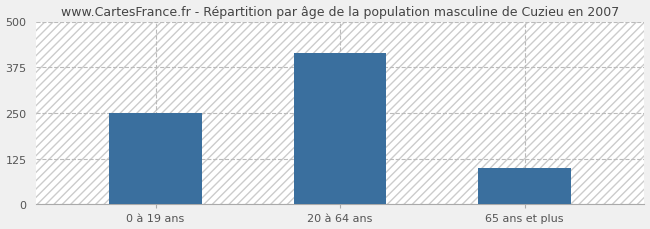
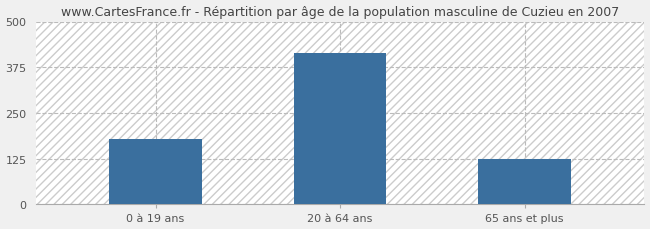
0 à 19 ans: 250 -> 180
65 ans et plus: 100 -> 125
